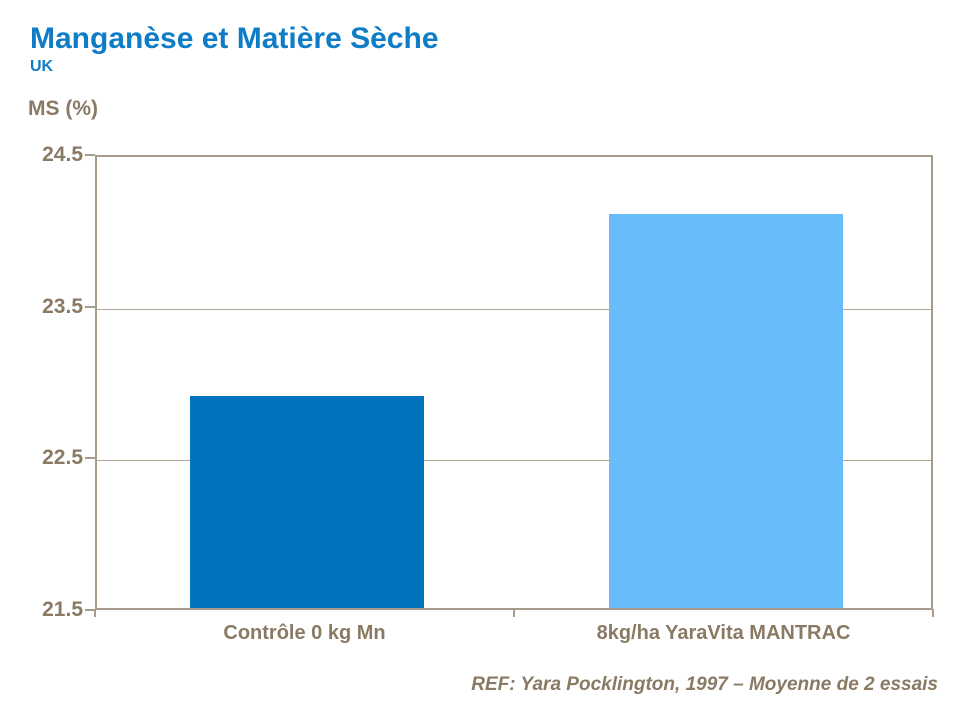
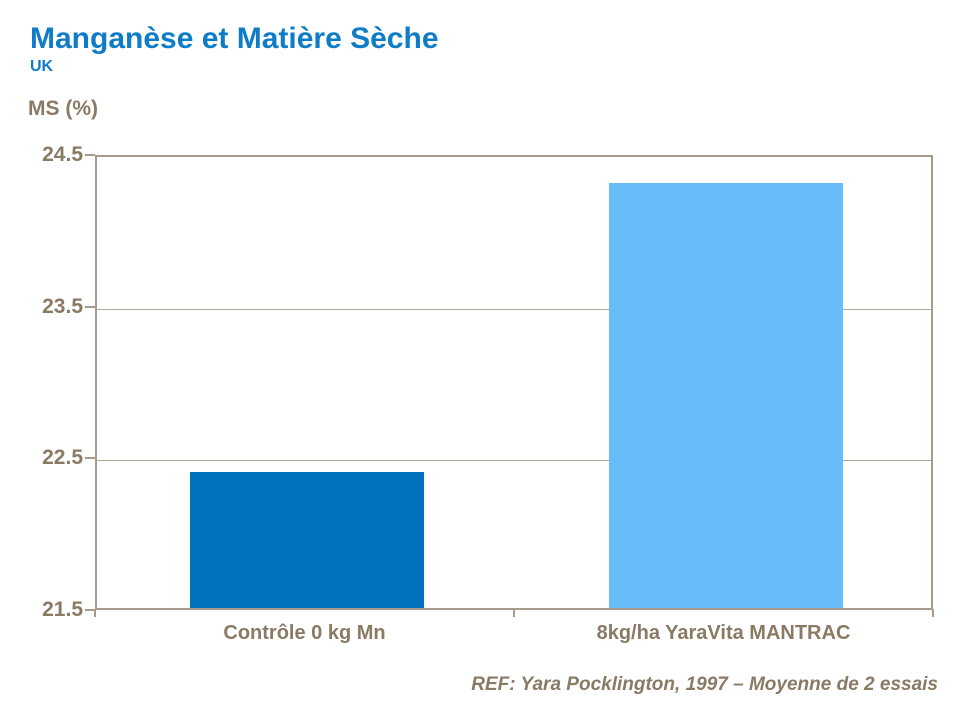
Contrôle 0 kg Mn: 22.9 -> 22.4
8kg/ha YaraVita MANTRAC: 24.1 -> 24.3
